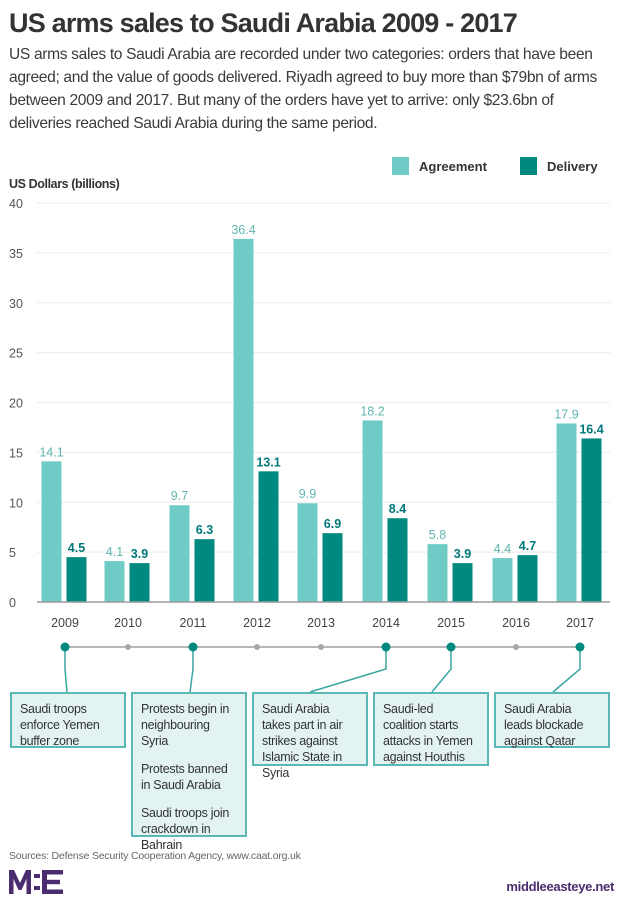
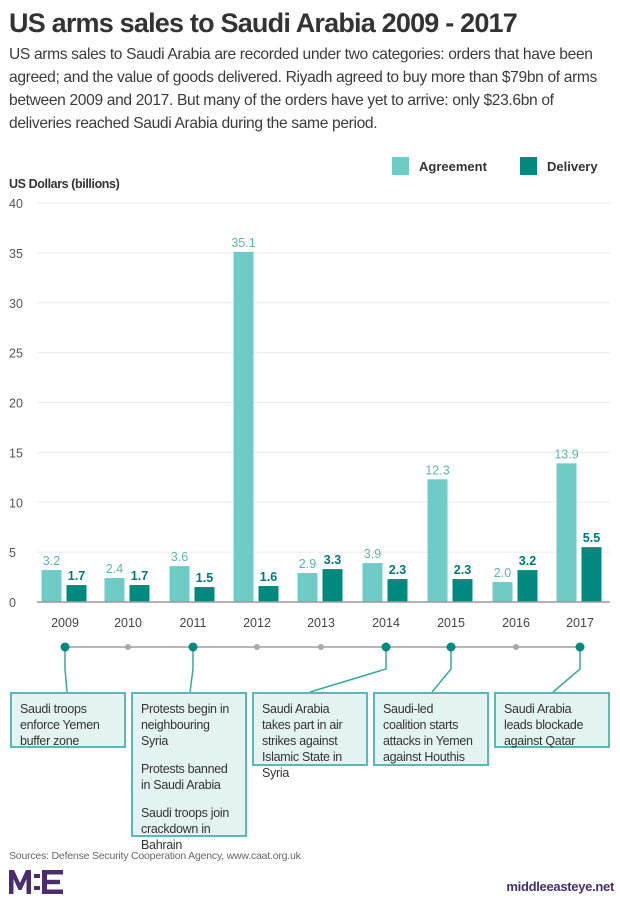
Agreement/2009: 14.1 -> 3.2
Delivery/2009: 4.5 -> 1.7
Agreement/2010: 4.1 -> 2.4
Delivery/2010: 3.9 -> 1.7
Agreement/2011: 9.7 -> 3.6
Delivery/2011: 6.3 -> 1.5
Agreement/2012: 36.4 -> 35.1
Delivery/2012: 13.1 -> 1.6
Agreement/2013: 9.9 -> 2.9
Delivery/2013: 6.9 -> 3.3
Agreement/2014: 18.2 -> 3.9
Delivery/2014: 8.4 -> 2.3
Agreement/2015: 5.8 -> 12.3
Delivery/2015: 3.9 -> 2.3
Agreement/2016: 4.4 -> 2.0
Delivery/2016: 4.7 -> 3.2
Agreement/2017: 17.9 -> 13.9
Delivery/2017: 16.4 -> 5.5
